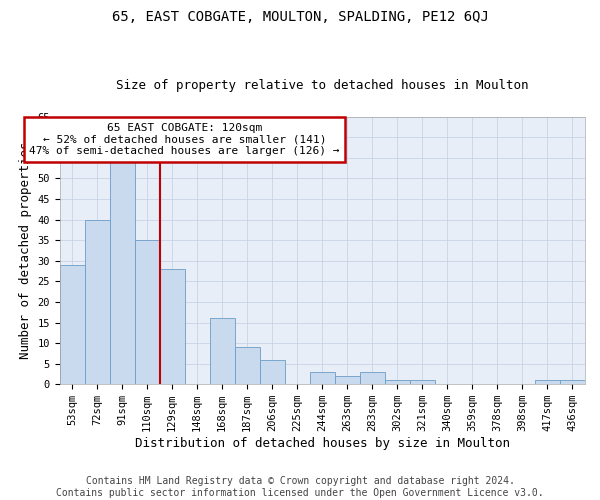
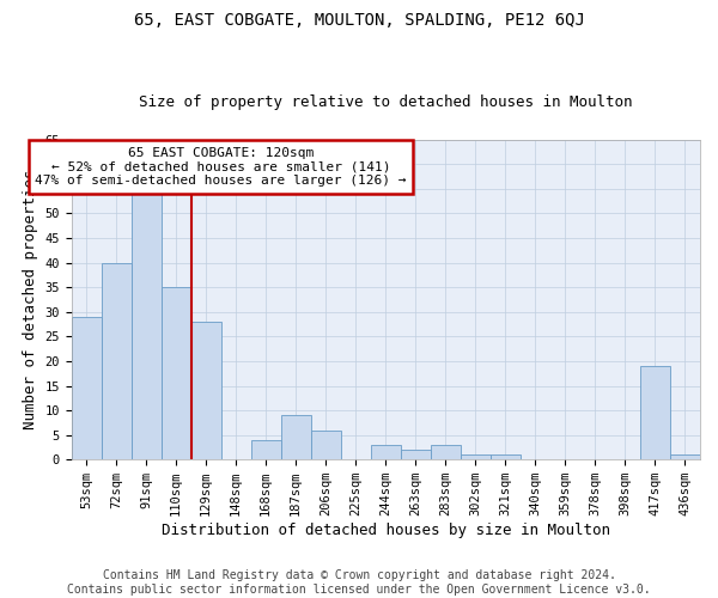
168sqm: 16 -> 4
417sqm: 1 -> 19
